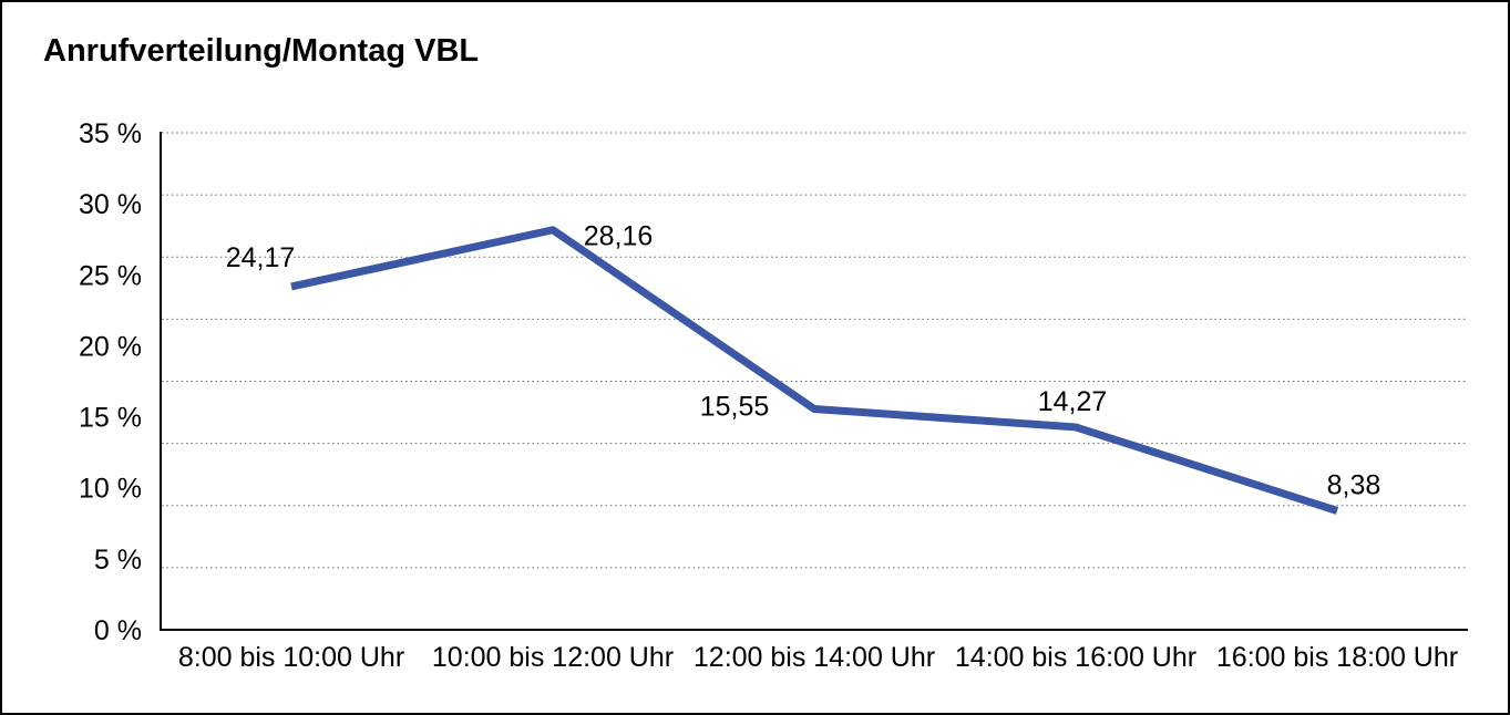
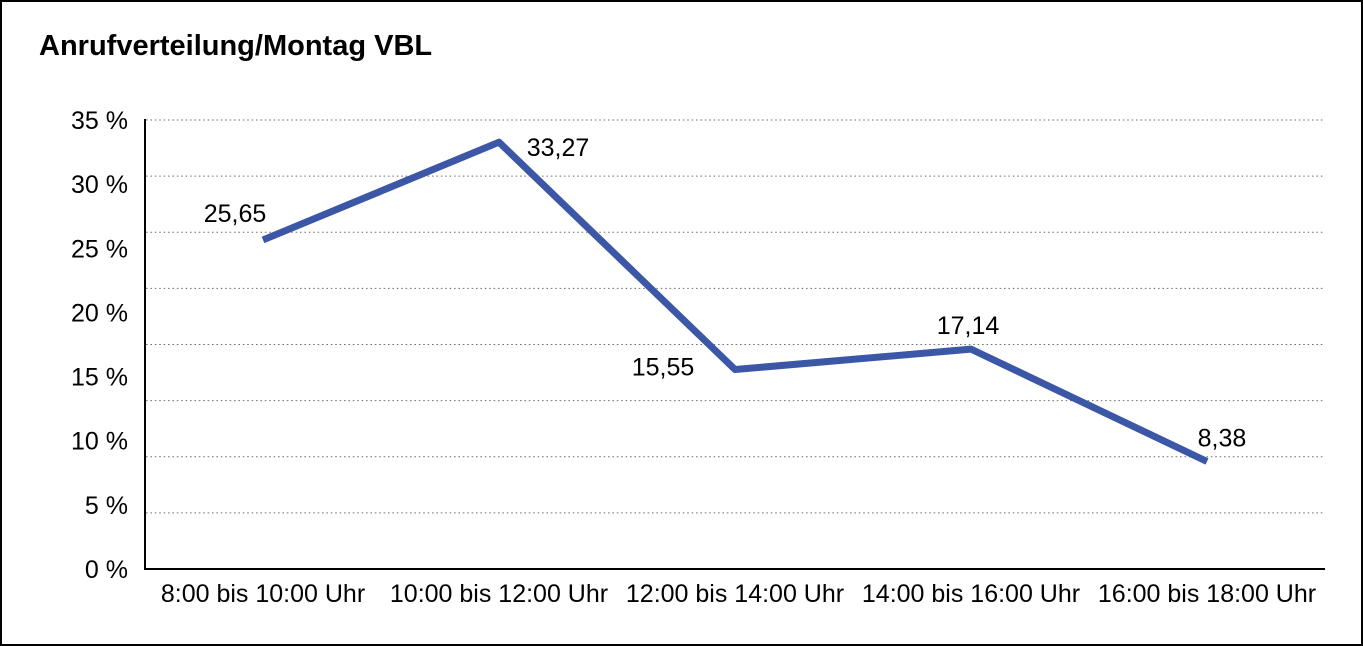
8:00 bis 10:00 Uhr: 24,17 -> 25,65
10:00 bis 12:00 Uhr: 28,16 -> 33,27
14:00 bis 16:00 Uhr: 14,27 -> 17,14
